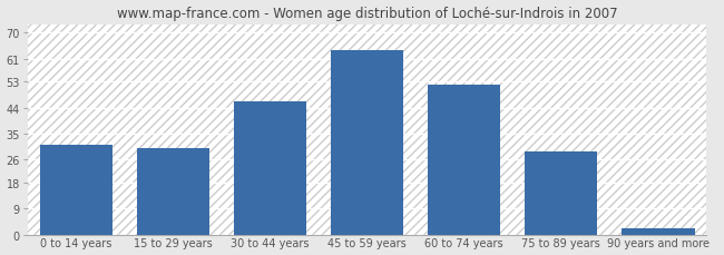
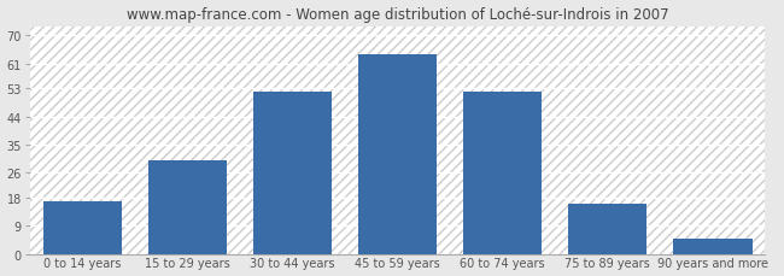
0 to 14 years: 31 -> 17
30 to 44 years: 46 -> 52
75 to 89 years: 29 -> 16
90 years and more: 2 -> 5
